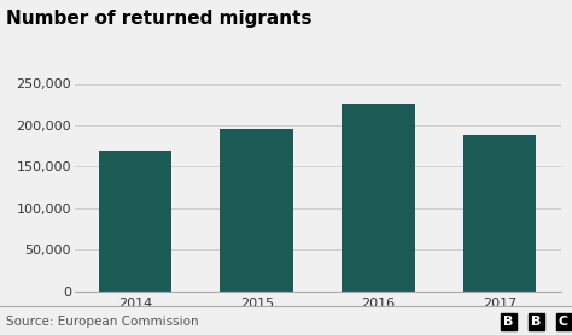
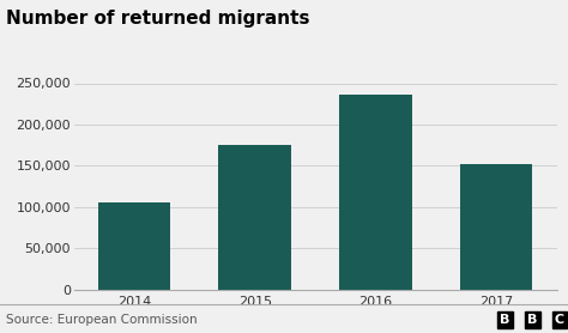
2014: 170,000 -> 106,000
2015: 196,000 -> 176,000
2016: 226,000 -> 236,000
2017: 188,000 -> 152,000
